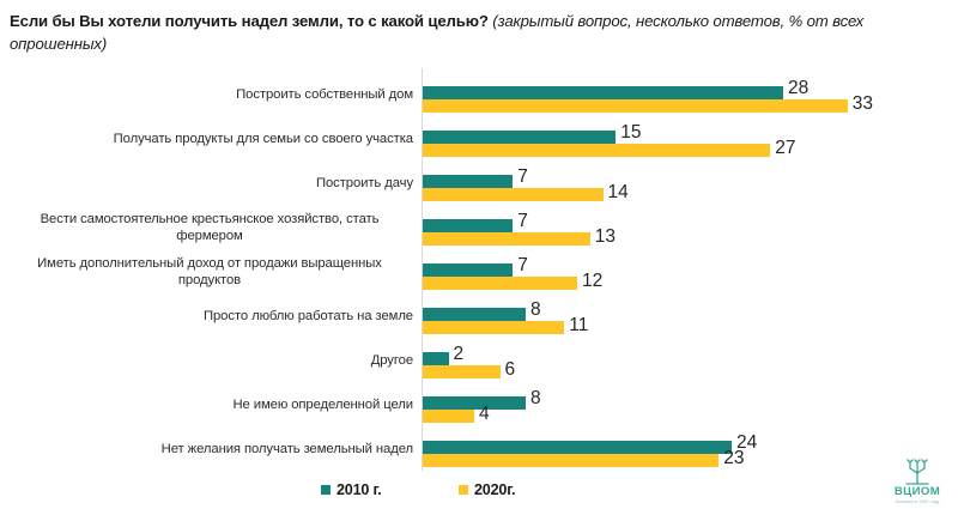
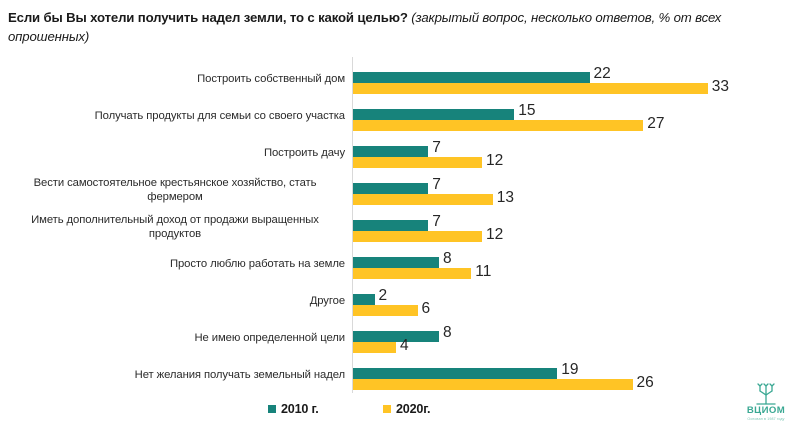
2010 г./Построить собственный дом: 28 -> 22
2020г./Построить дачу: 14 -> 12
2010 г./Нет желания получать земельный надел: 24 -> 19
2020г./Нет желания получать земельный надел: 23 -> 26
